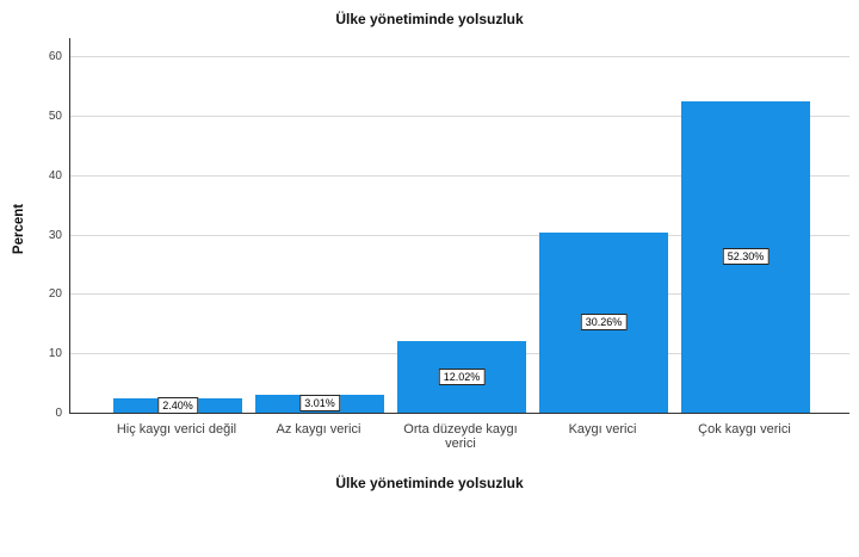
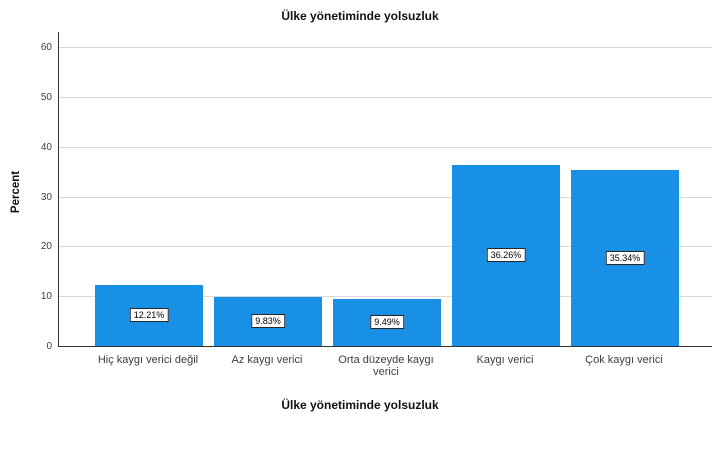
Hiç kaygı verici değil: 2.40% -> 12.21%
Az kaygı verici: 3.01% -> 9.83%
Orta düzeyde kaygı verici: 12.02% -> 9.49%
Kaygı verici: 30.26% -> 36.26%
Çok kaygı verici: 52.30% -> 35.34%
